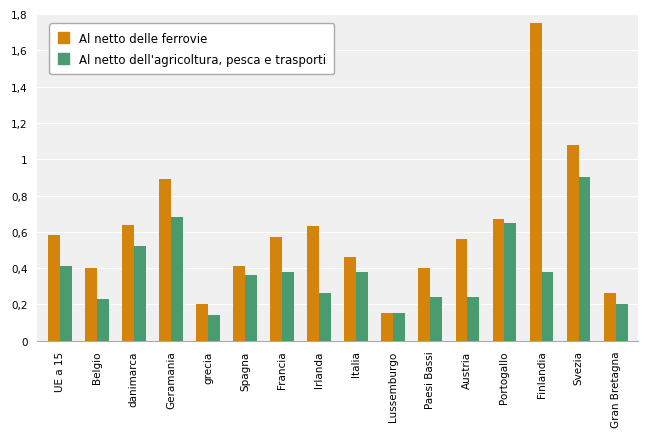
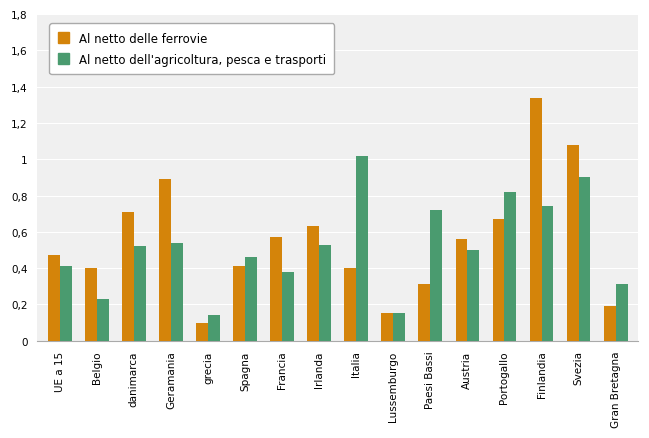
Al netto delle ferrovie/UE a 15: 0,58 -> 0,47
Al netto delle ferrovie/danimarca: 0,64 -> 0,71
Al netto dell'agricoltura, pesca e trasporti/Geramania: 0,68 -> 0,54
Al netto delle ferrovie/grecia: 0,20 -> 0,10
Al netto dell'agricoltura, pesca e trasporti/Spagna: 0,36 -> 0,46
Al netto dell'agricoltura, pesca e trasporti/Irlanda: 0,26 -> 0,53
Al netto delle ferrovie/Italia: 0,46 -> 0,40
Al netto dell'agricoltura, pesca e trasporti/Italia: 0,38 -> 1,02
Al netto delle ferrovie/Paesi Bassi: 0,40 -> 0,31
Al netto dell'agricoltura, pesca e trasporti/Paesi Bassi: 0,24 -> 0,72
Al netto dell'agricoltura, pesca e trasporti/Austria: 0,24 -> 0,50
Al netto dell'agricoltura, pesca e trasporti/Portogallo: 0,65 -> 0,82
Al netto delle ferrovie/Finlandia: 1,75 -> 1,34
Al netto dell'agricoltura, pesca e trasporti/Finlandia: 0,38 -> 0,74
Al netto delle ferrovie/Gran Bretagna: 0,26 -> 0,19
Al netto dell'agricoltura, pesca e trasporti/Gran Bretagna: 0,20 -> 0,31
